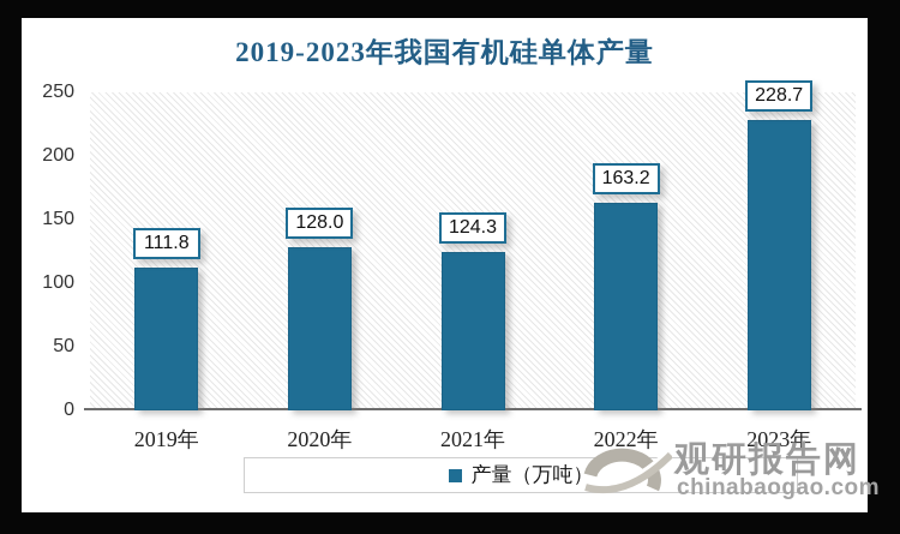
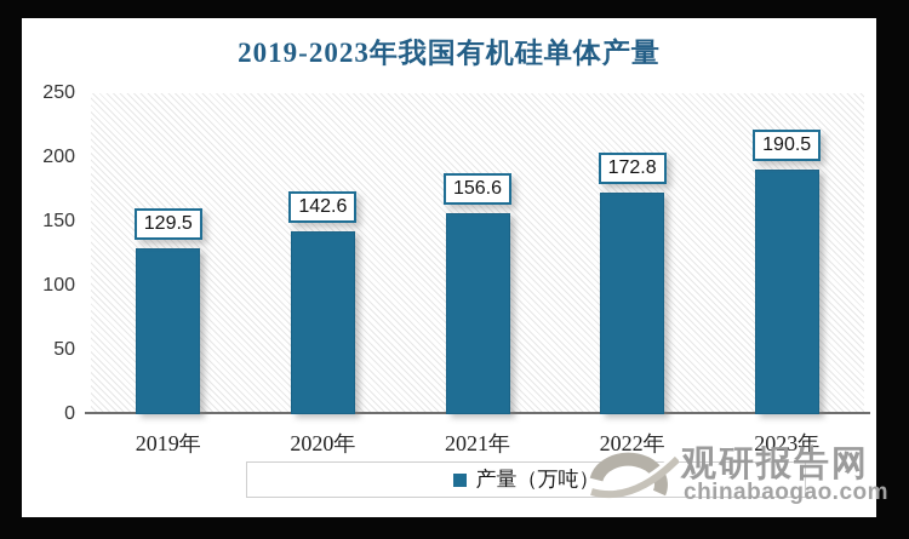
2019年: 111.8 -> 129.5
2020年: 128.0 -> 142.6
2021年: 124.3 -> 156.6
2022年: 163.2 -> 172.8
2023年: 228.7 -> 190.5
